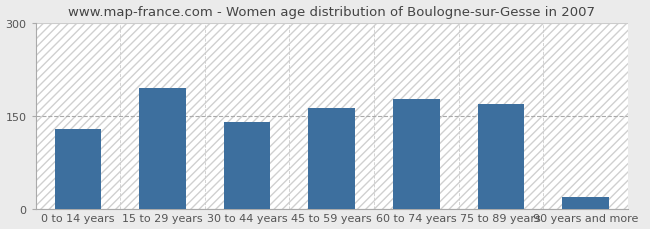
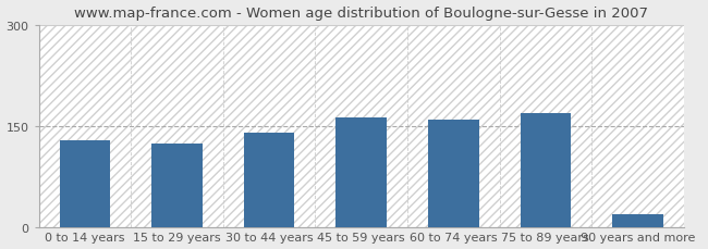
15 to 29 years: 196 -> 125
60 to 74 years: 178 -> 160
